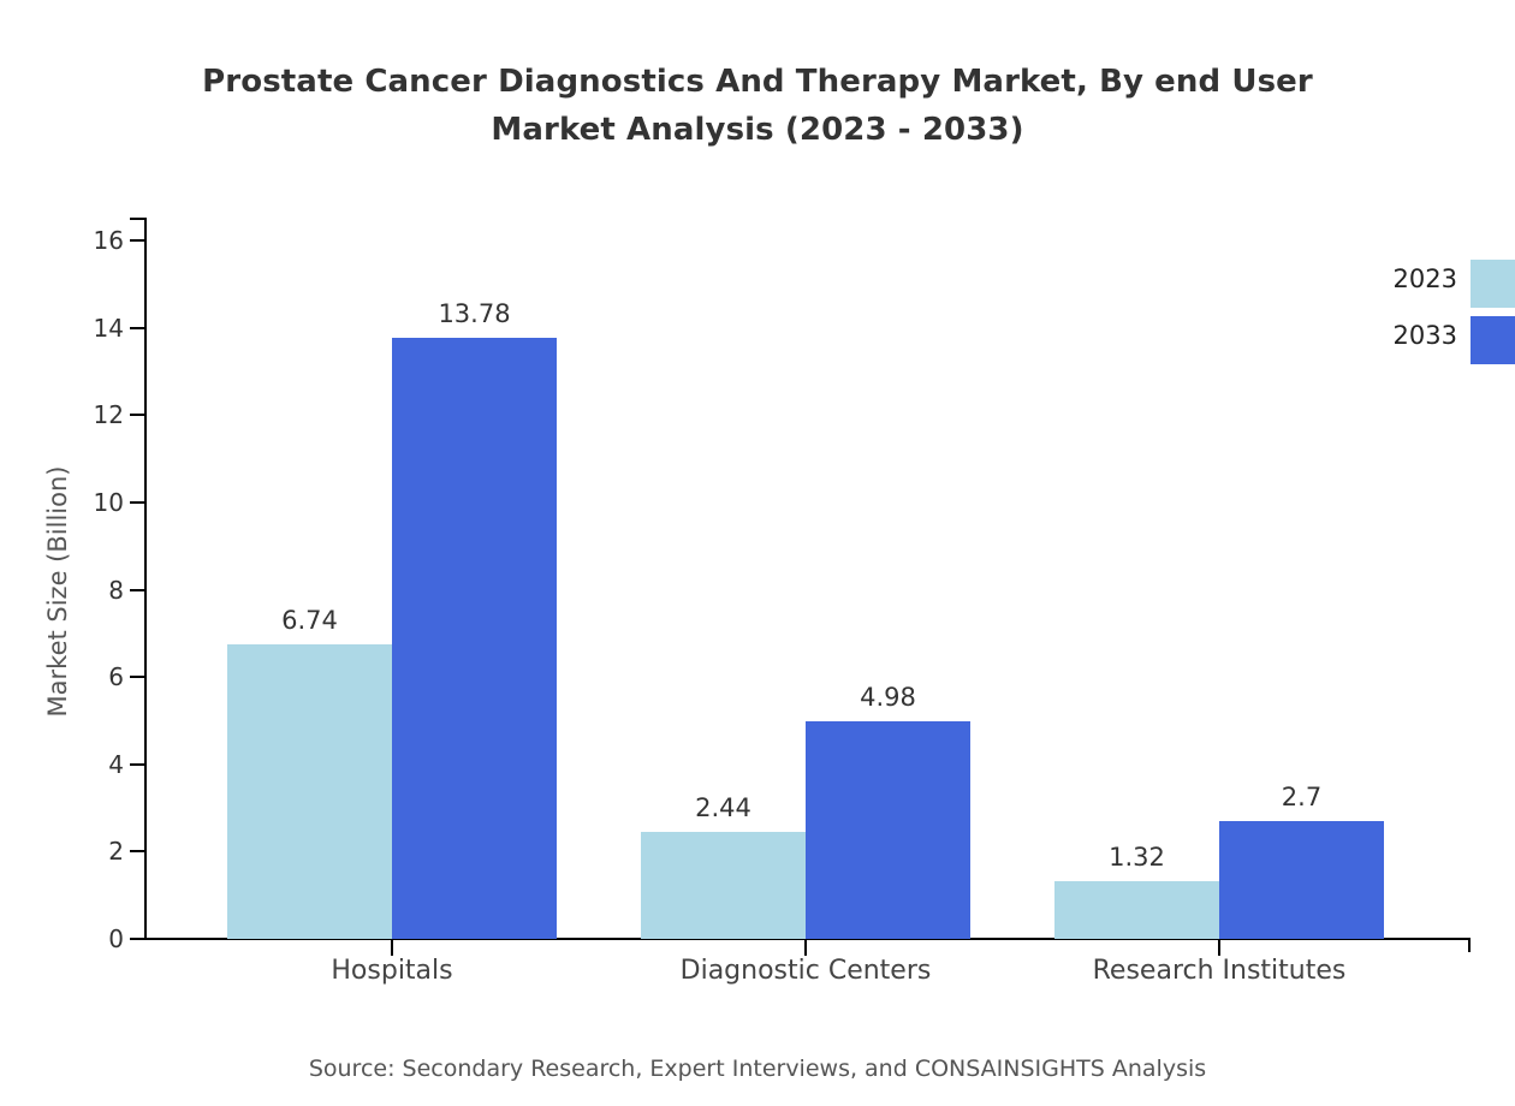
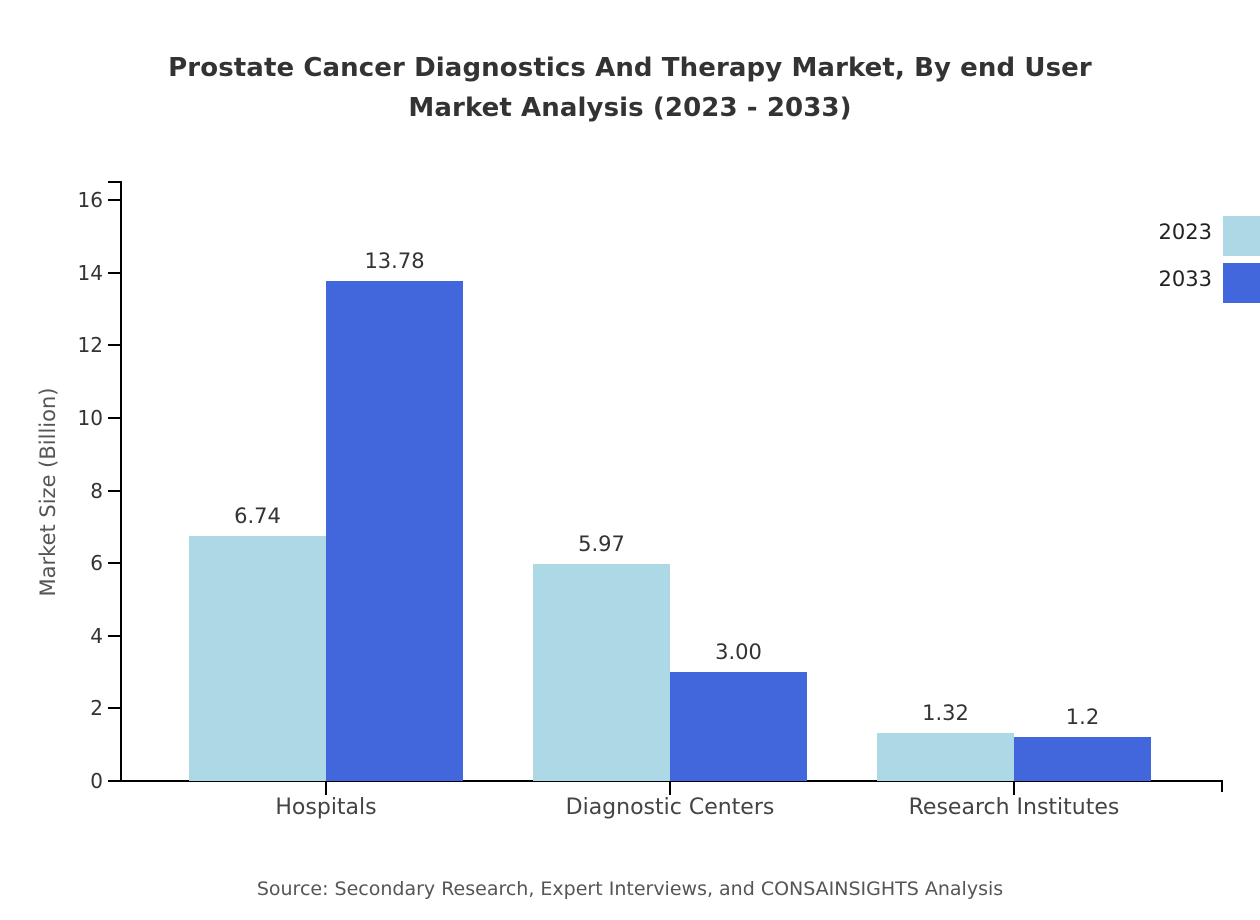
2023/Diagnostic Centers: 2.44 -> 5.97
2033/Diagnostic Centers: 4.98 -> 3.00
2033/Research Institutes: 2.7 -> 1.2
